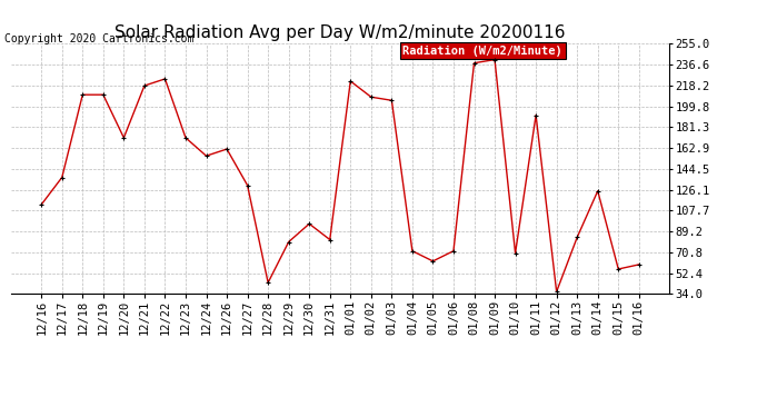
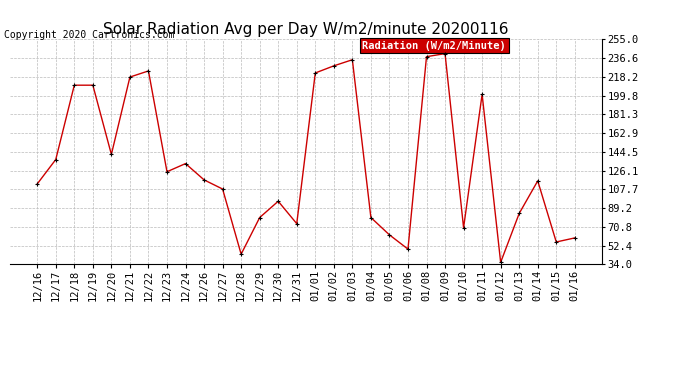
12/20: 172 -> 142
12/23: 172 -> 125
12/24: 156 -> 133
12/26: 162 -> 117
12/27: 130 -> 108
12/31: 82 -> 74
01/02: 208 -> 229
01/03: 205 -> 235
01/04: 72 -> 80
01/06: 72 -> 49
01/11: 192 -> 201
01/14: 125 -> 116
